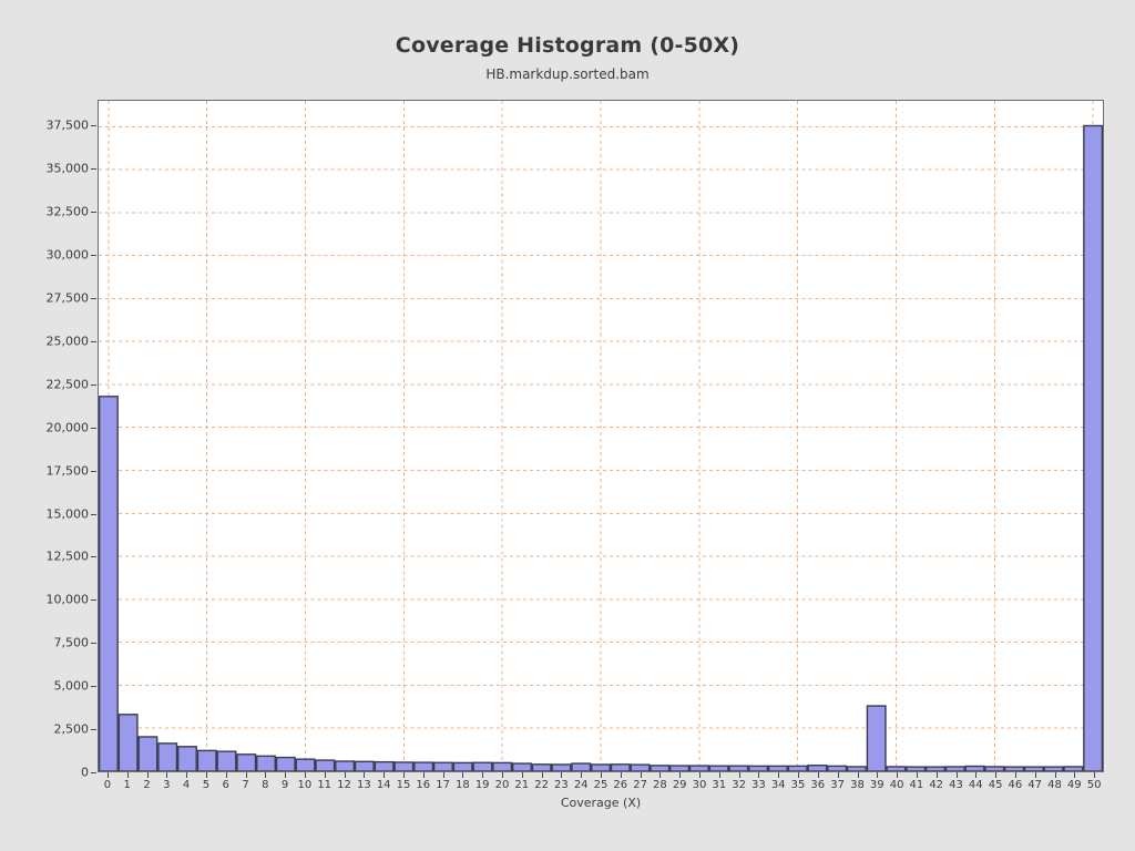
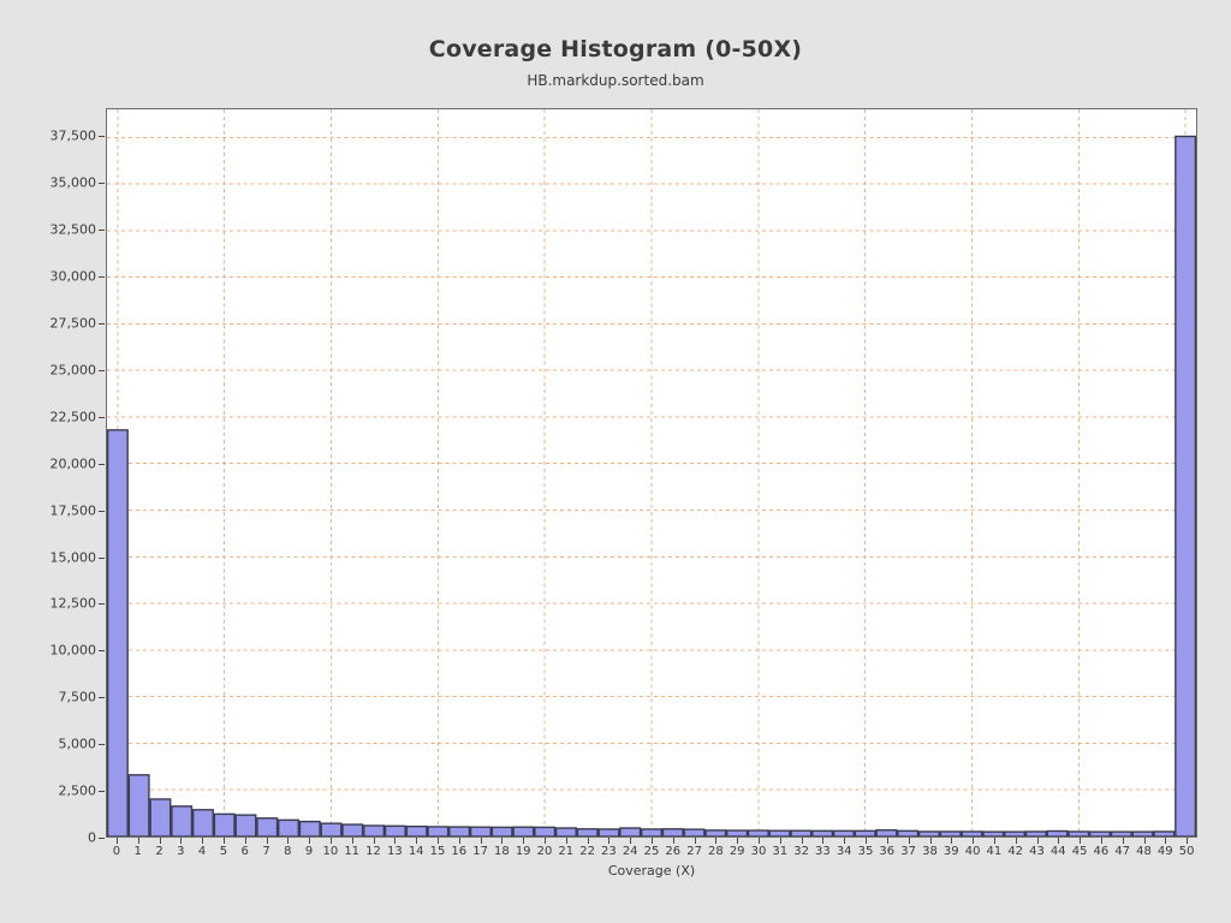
39: 3800 -> 300
